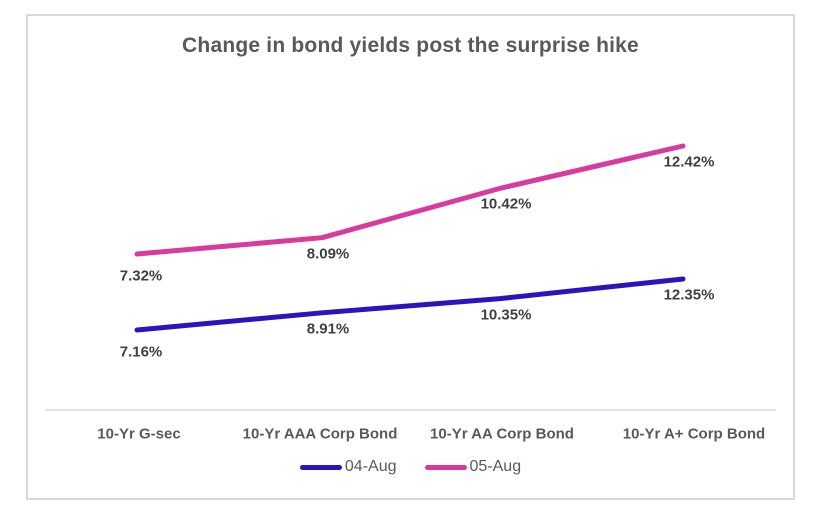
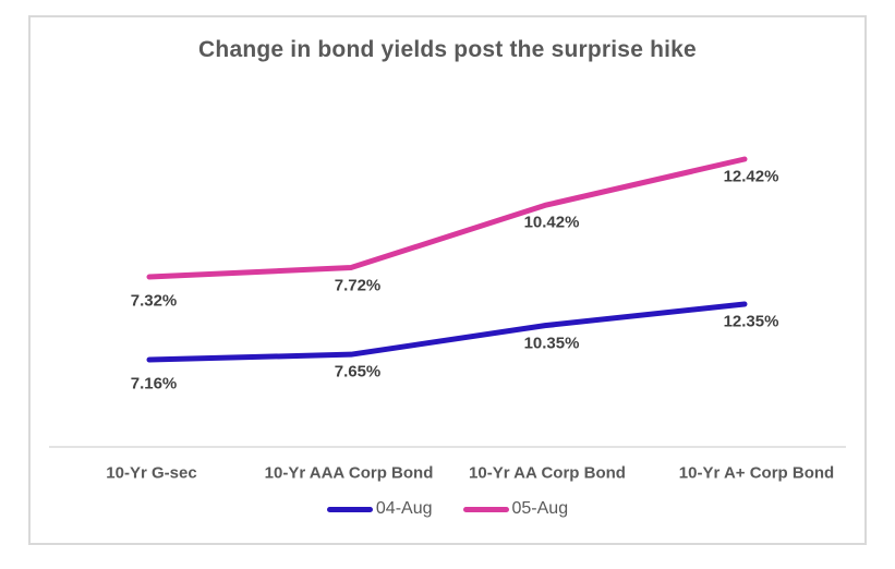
04-Aug/10-Yr AAA Corp Bond: 8.91% -> 7.65%
05-Aug/10-Yr AAA Corp Bond: 8.09% -> 7.72%
